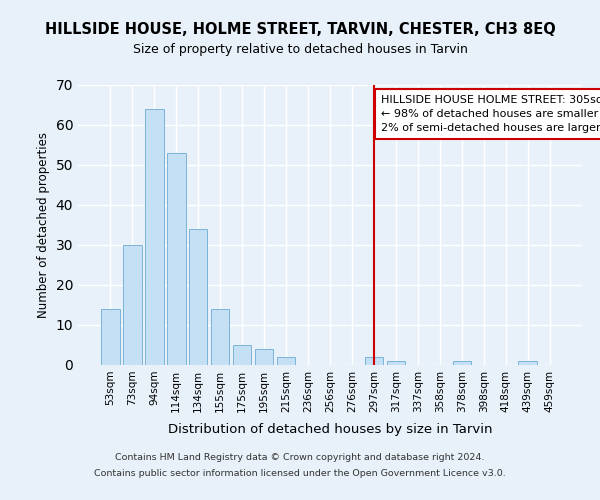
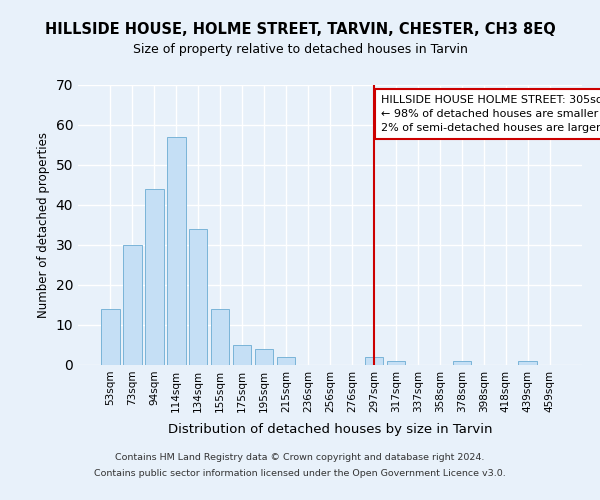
94sqm: 64 -> 44
114sqm: 53 -> 57
